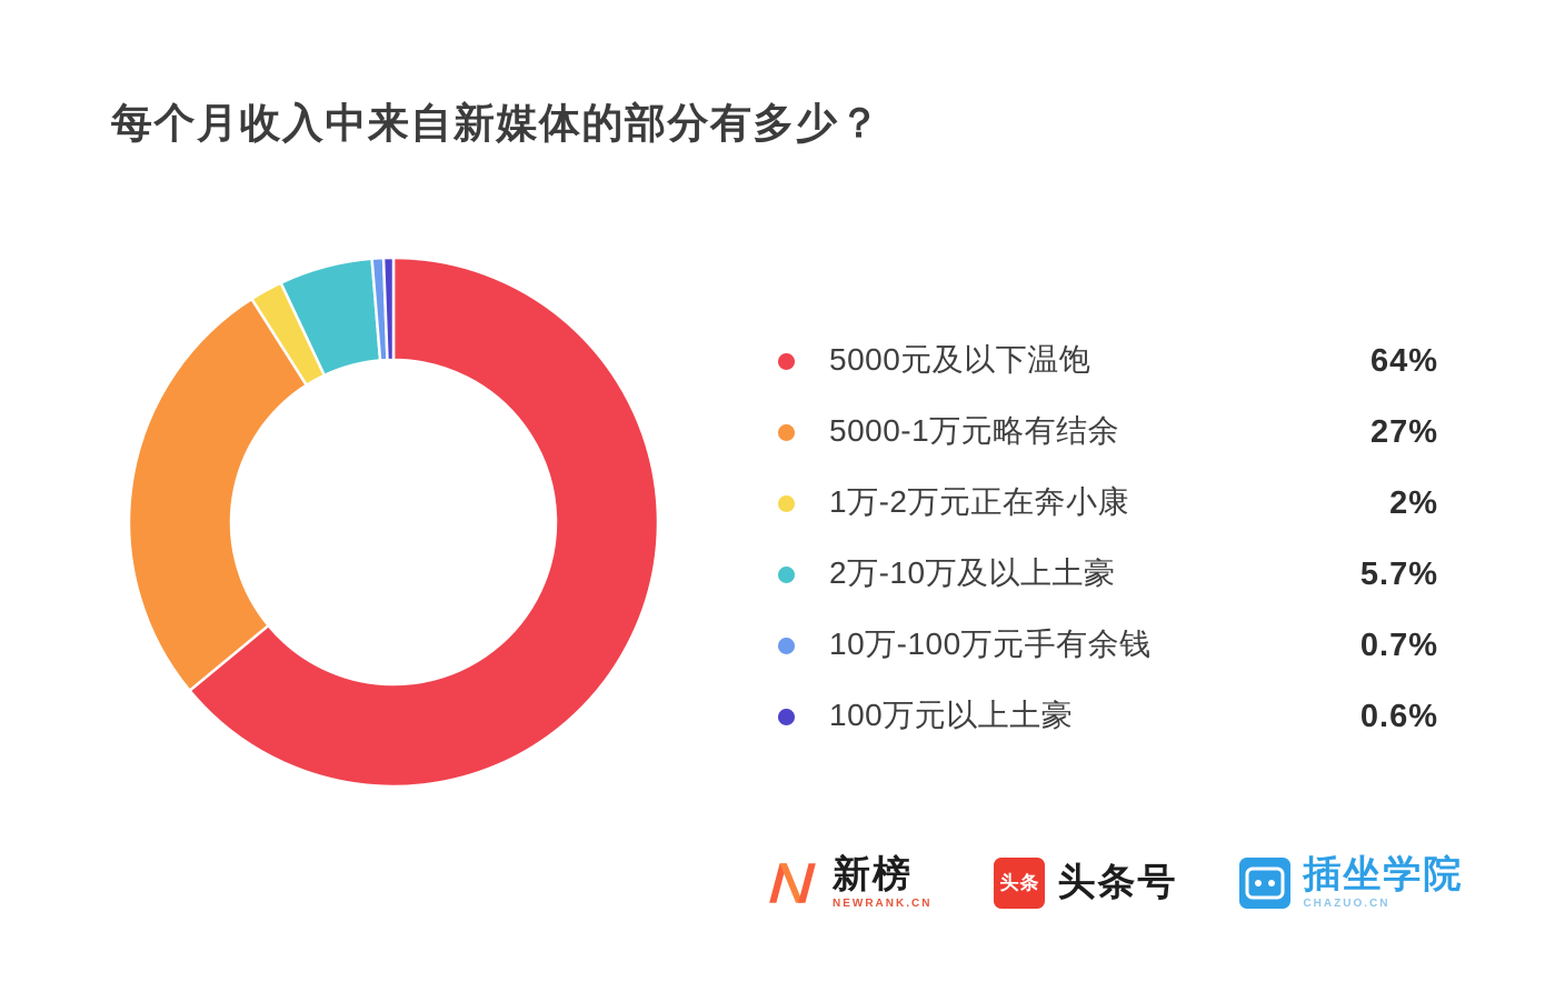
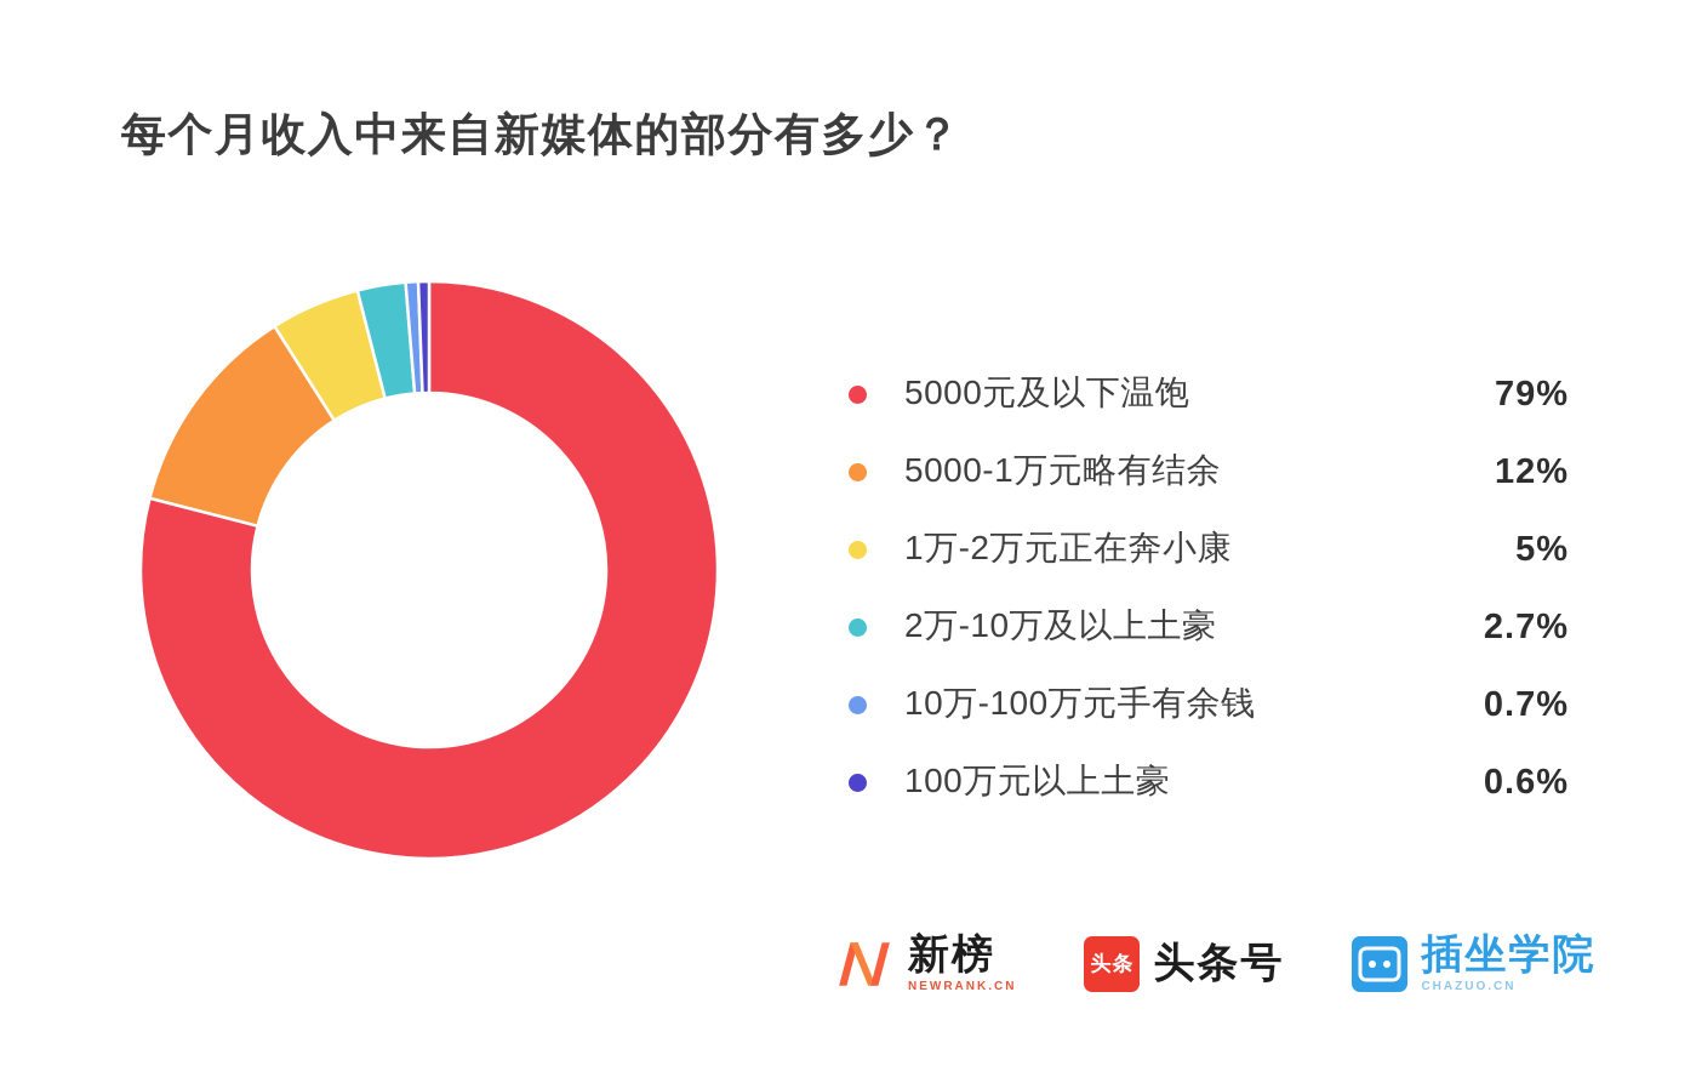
5000元及以下温饱: 64% -> 79%
5000-1万元略有结余: 27% -> 12%
1万-2万元正在奔小康: 2% -> 5%
2万-10万及以上土豪: 5.7% -> 2.7%
